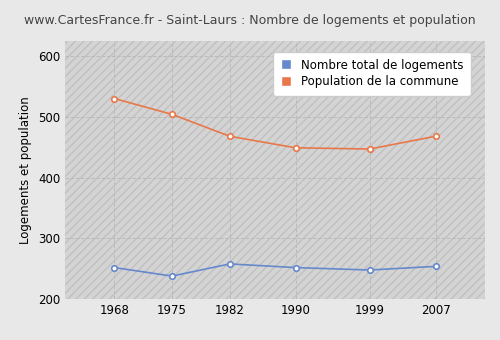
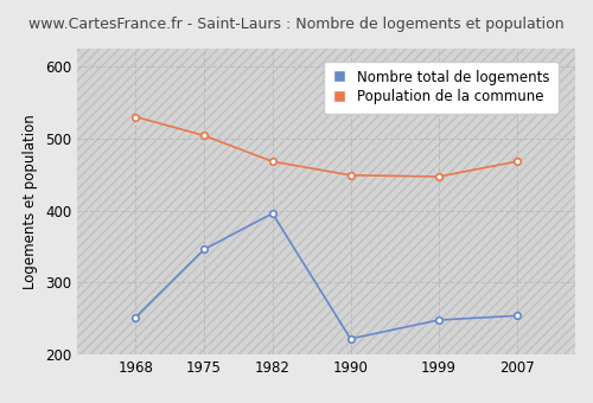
Nombre total de logements/1975: 238 -> 346
Nombre total de logements/1982: 258 -> 396
Nombre total de logements/1990: 252 -> 222
